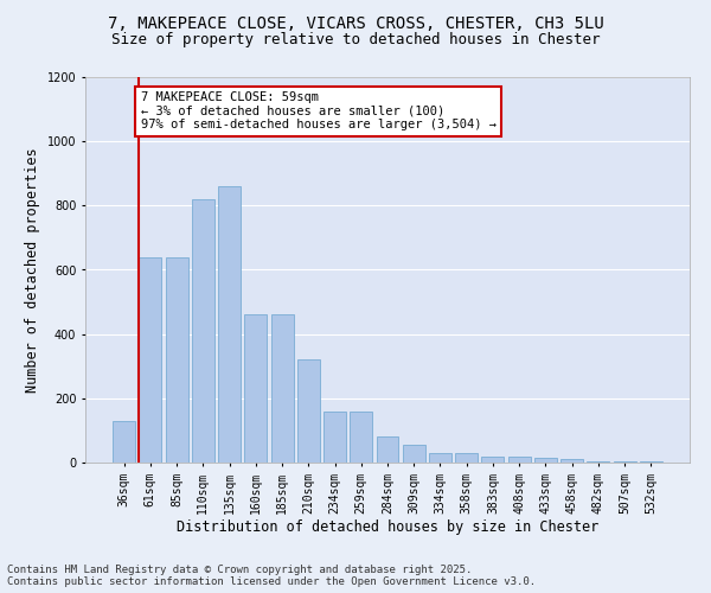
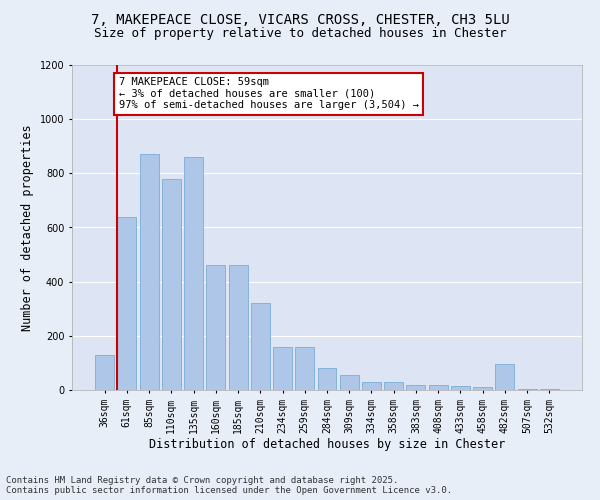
85sqm: 640 -> 870
110sqm: 820 -> 780
482sqm: 5 -> 95
